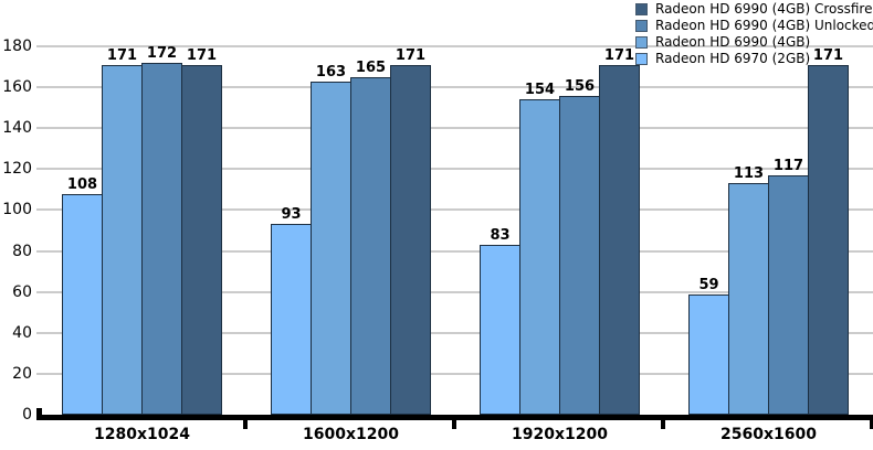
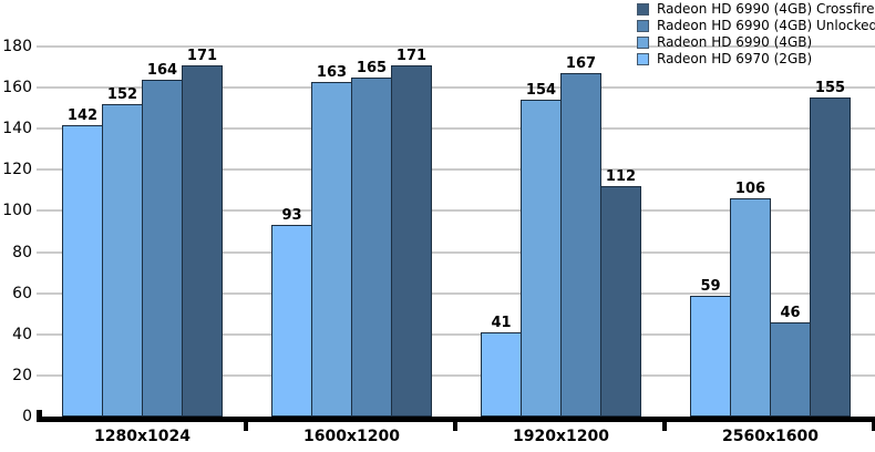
Radeon HD 6990 (4GB) Unlocked/1280x1024: 172 -> 164
Radeon HD 6990 (4GB)/1280x1024: 171 -> 152
Radeon HD 6970 (2GB)/1280x1024: 108 -> 142
Radeon HD 6990 (4GB) Crossfire/1920x1200: 171 -> 112
Radeon HD 6990 (4GB) Unlocked/1920x1200: 156 -> 167
Radeon HD 6970 (2GB)/1920x1200: 83 -> 41
Radeon HD 6990 (4GB) Crossfire/2560x1600: 171 -> 155
Radeon HD 6990 (4GB) Unlocked/2560x1600: 117 -> 46
Radeon HD 6990 (4GB)/2560x1600: 113 -> 106
